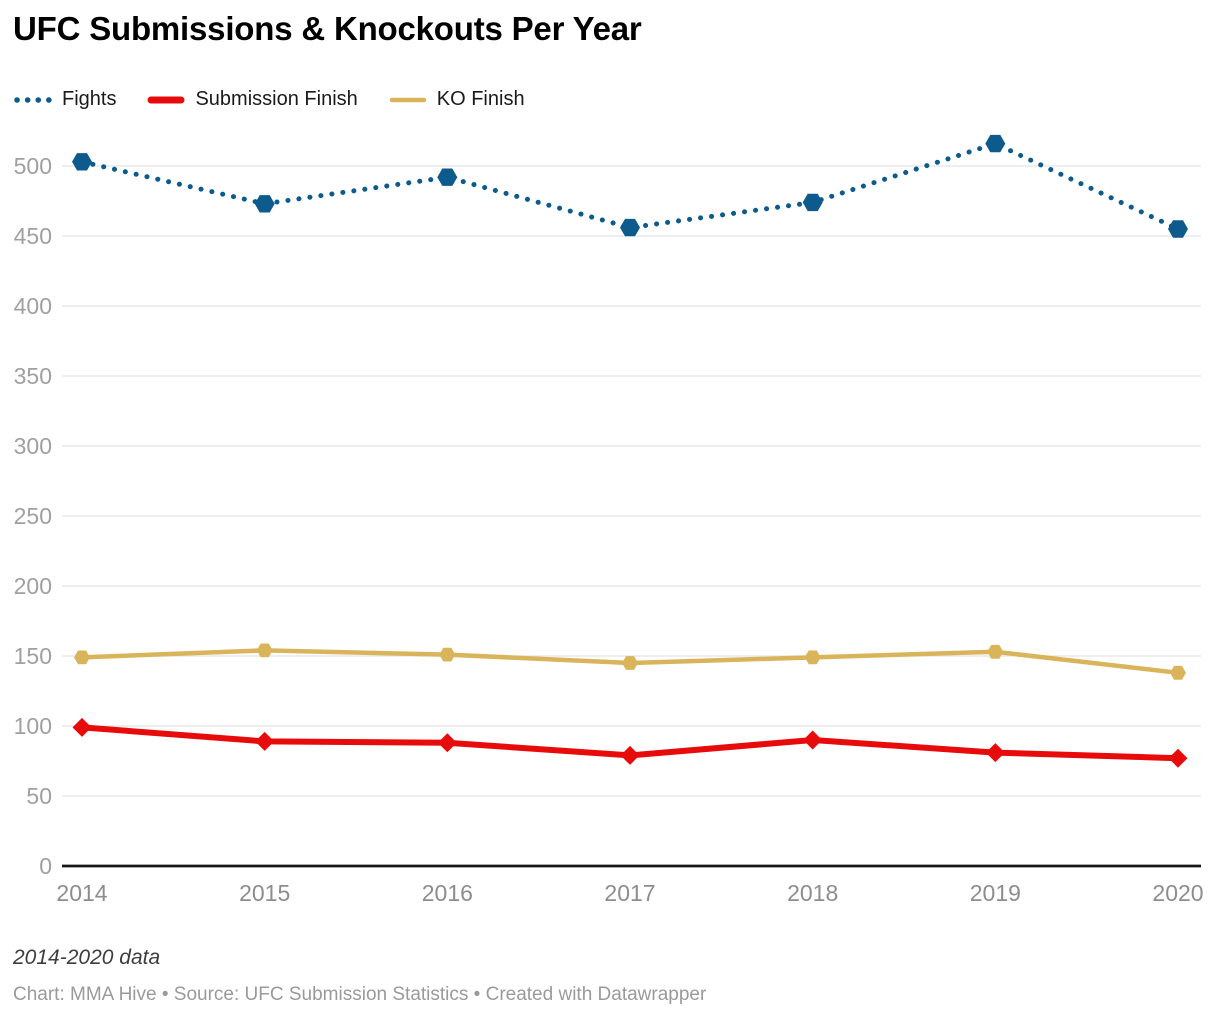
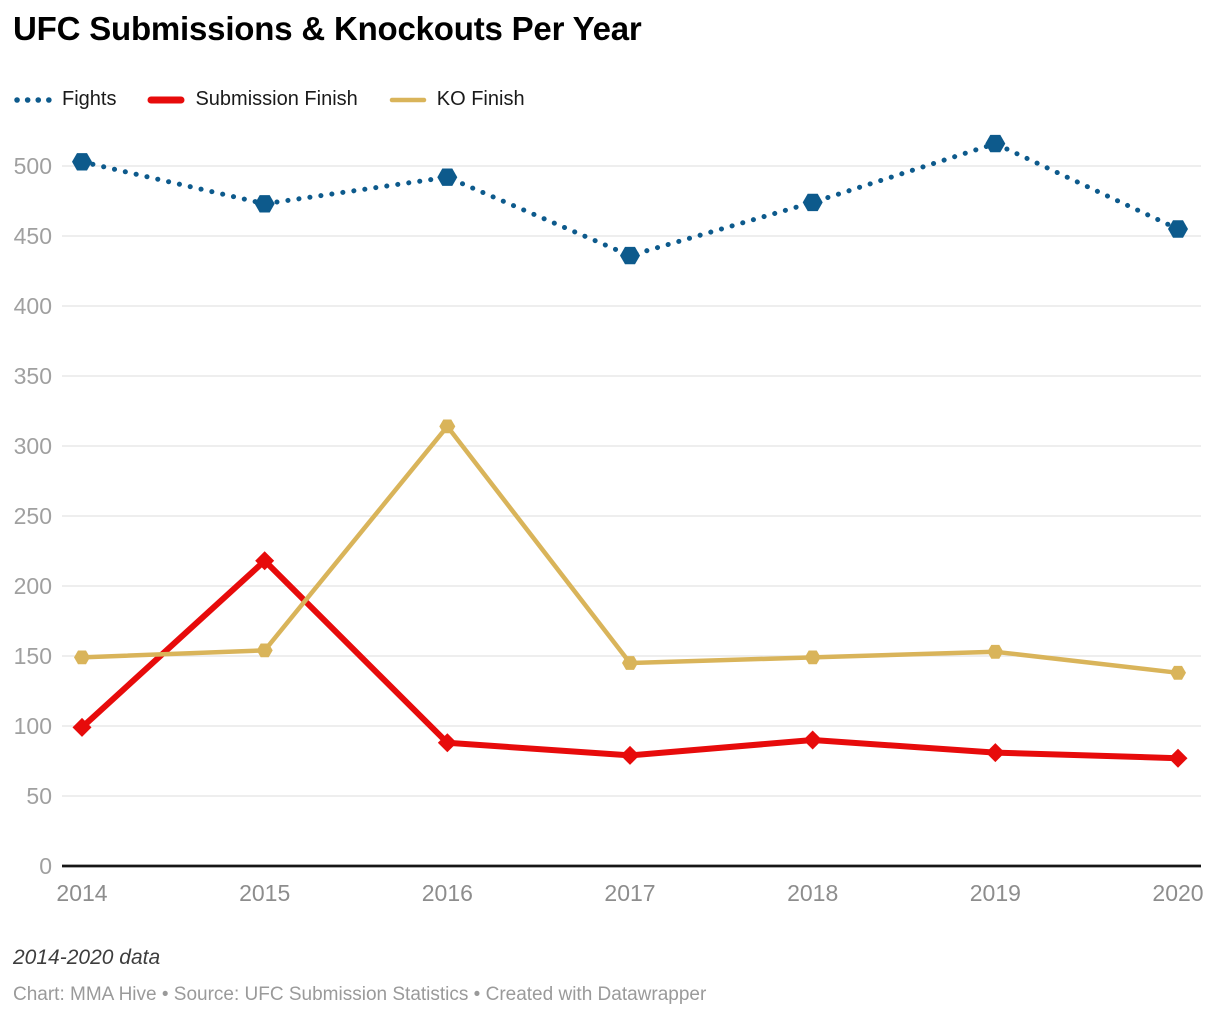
Submission Finish/2015: 89 -> 218
KO Finish/2016: 151 -> 314
Fights/2017: 456 -> 436
